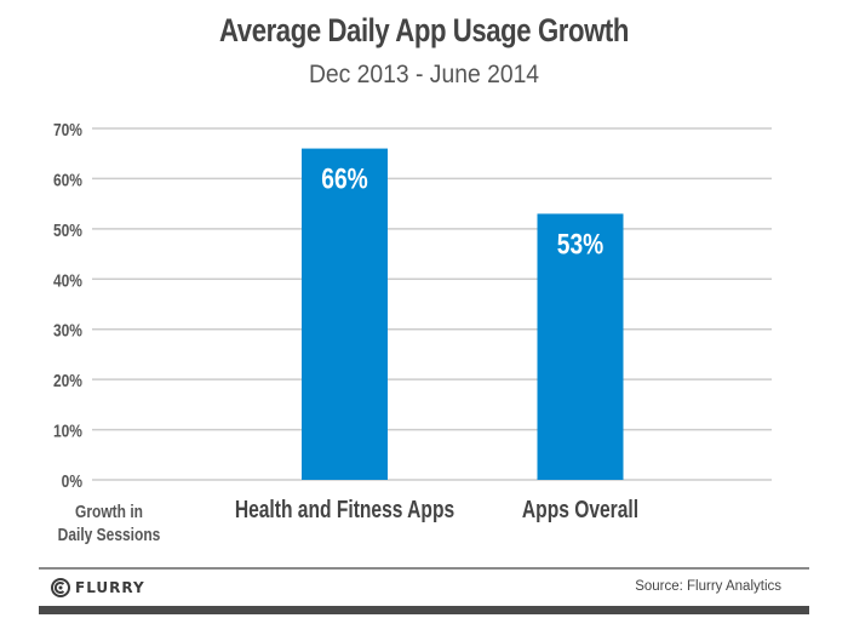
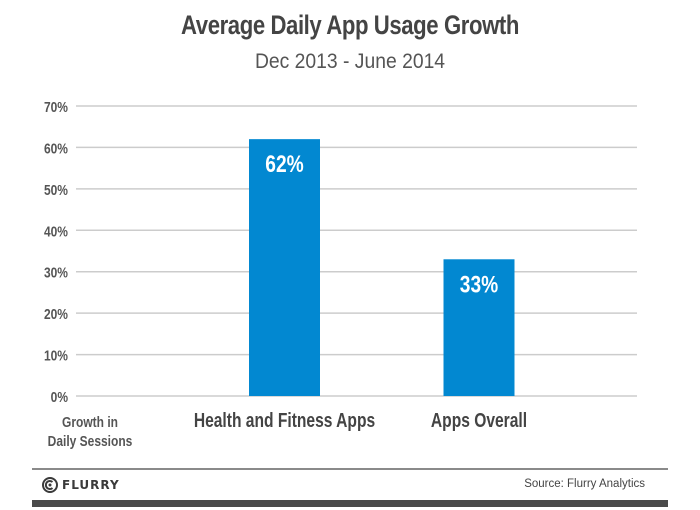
Health and Fitness Apps: 66% -> 62%
Apps Overall: 53% -> 33%
